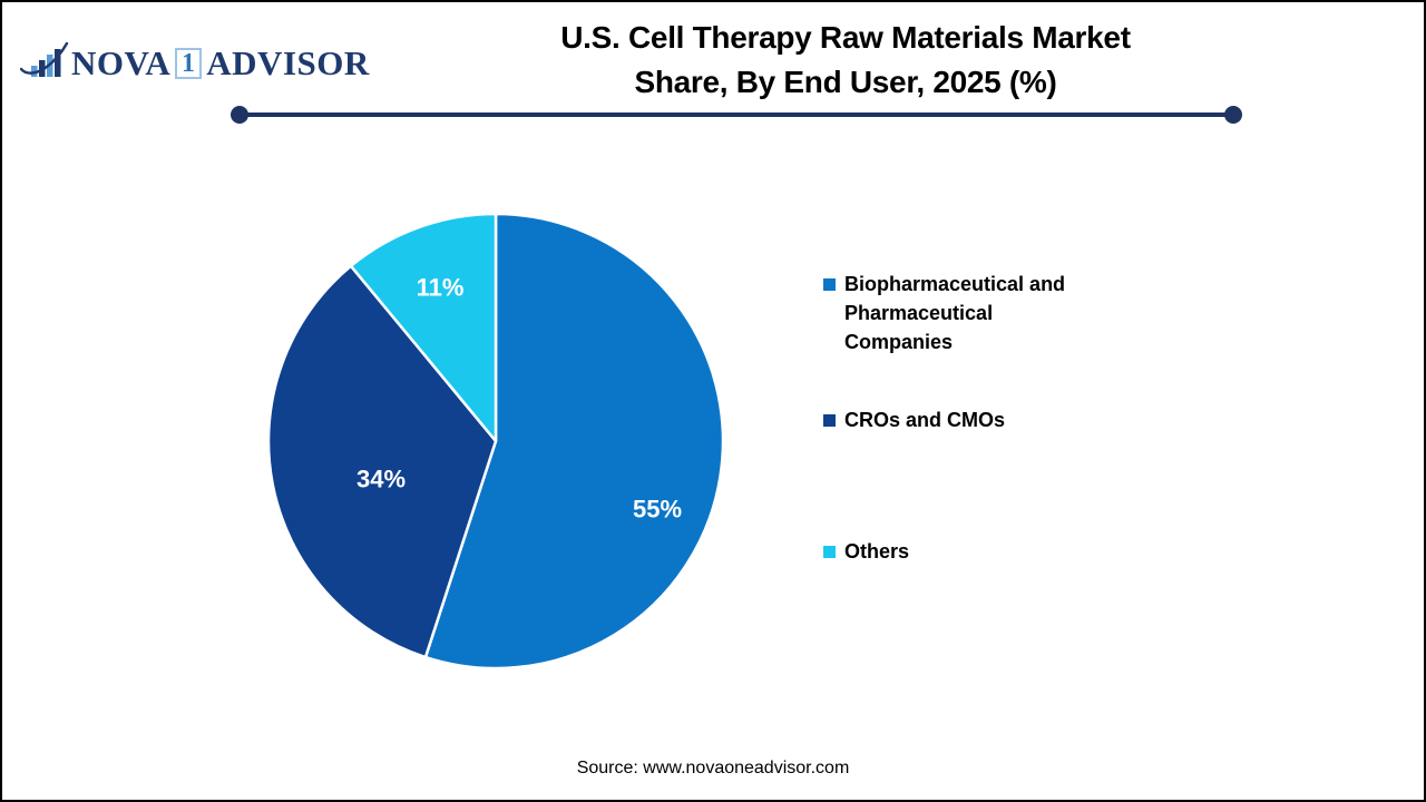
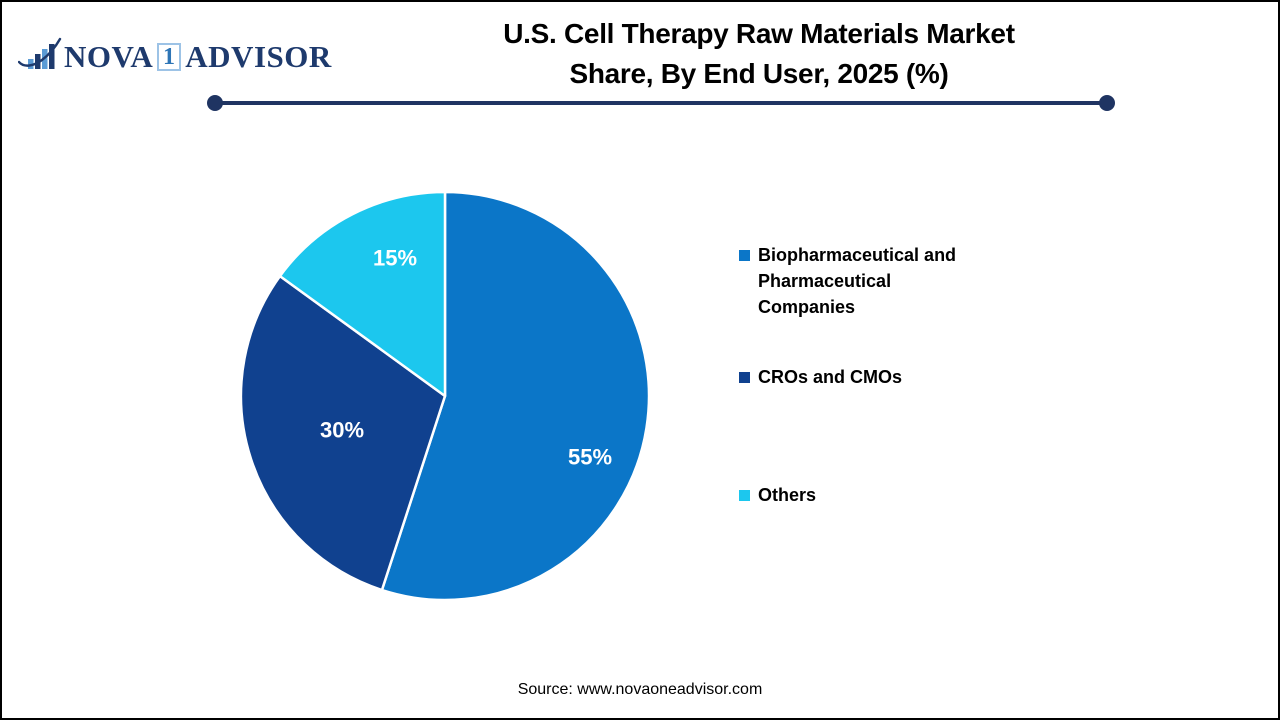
CROs and CMOs: 34% -> 30%
Others: 11% -> 15%
